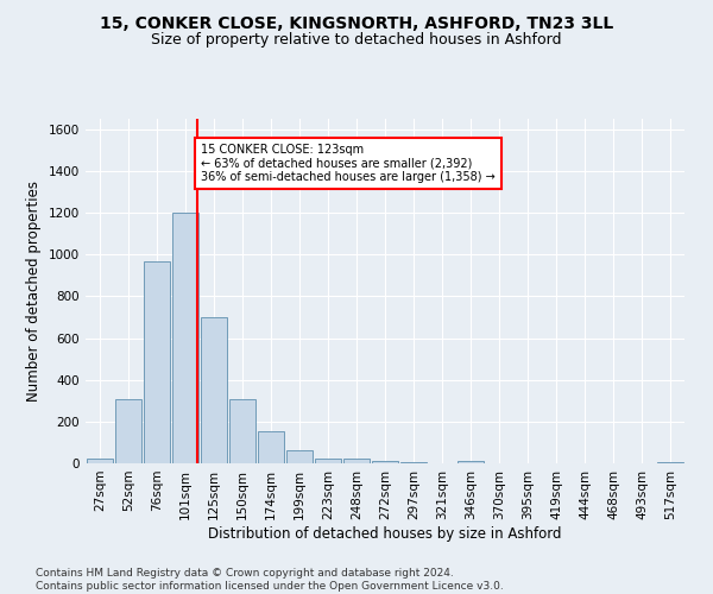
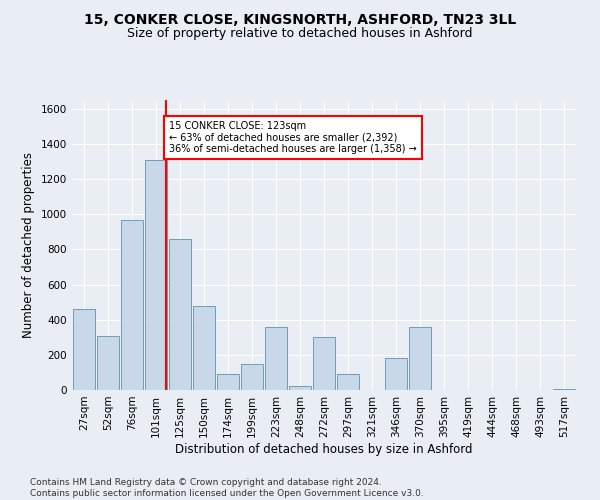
27sqm: 20 -> 460
101sqm: 1200 -> 1310
125sqm: 700 -> 860
150sqm: 310 -> 480
174sqm: 160 -> 90
199sqm: 60 -> 150
223sqm: 20 -> 360
272sqm: 10 -> 300
297sqm: 0 -> 90
346sqm: 10 -> 180
370sqm: 0 -> 360
